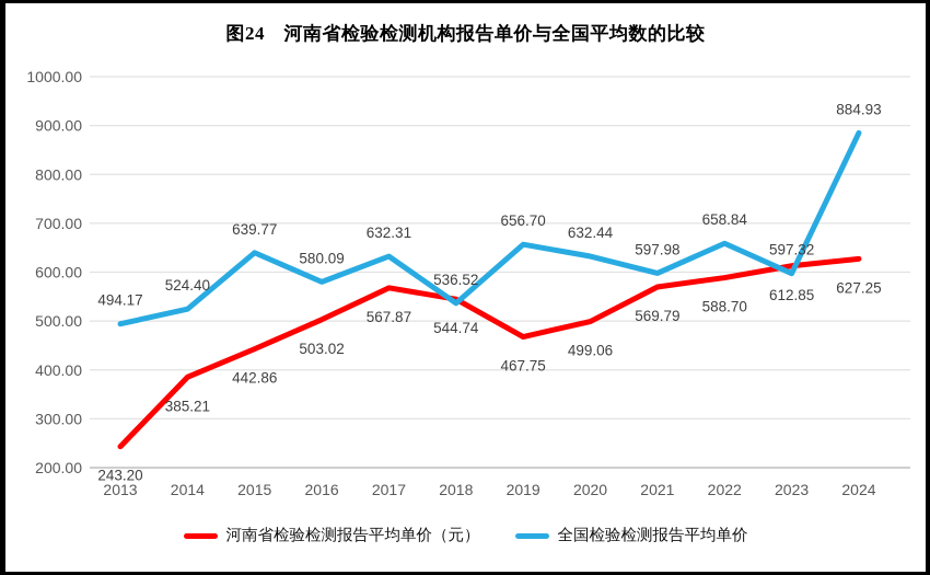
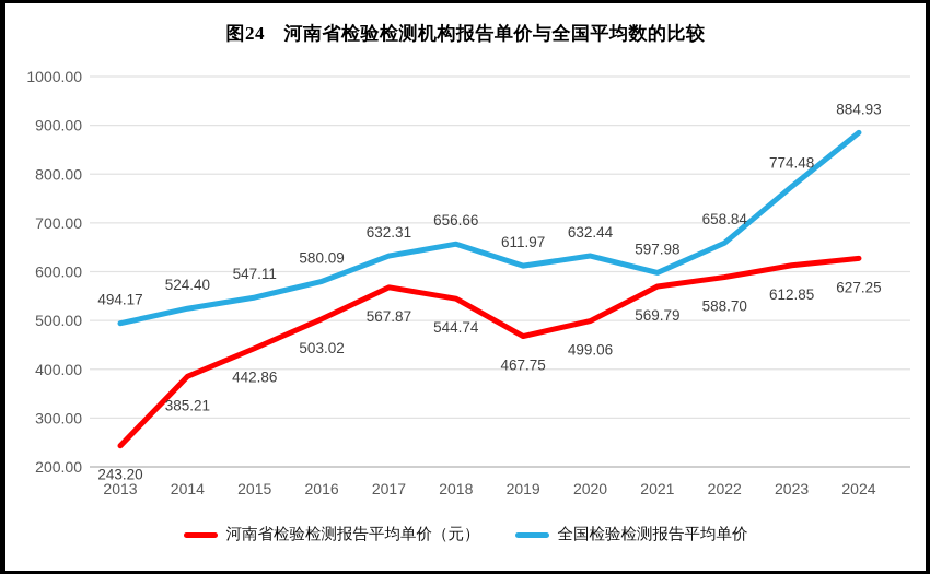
全国检验检测报告平均单价/2015: 639.77 -> 547.11
全国检验检测报告平均单价/2018: 536.52 -> 656.66
全国检验检测报告平均单价/2019: 656.70 -> 611.97
全国检验检测报告平均单价/2023: 597.32 -> 774.48
